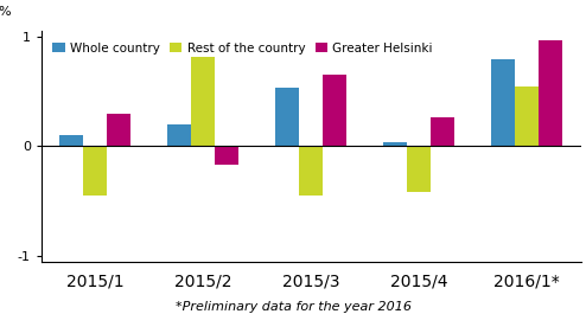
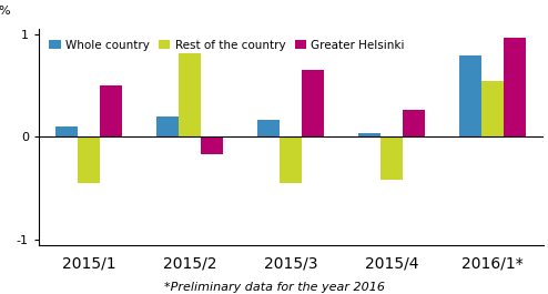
Greater Helsinki/2015/1: 0.30 -> 0.50
Whole country/2015/3: 0.54 -> 0.17
